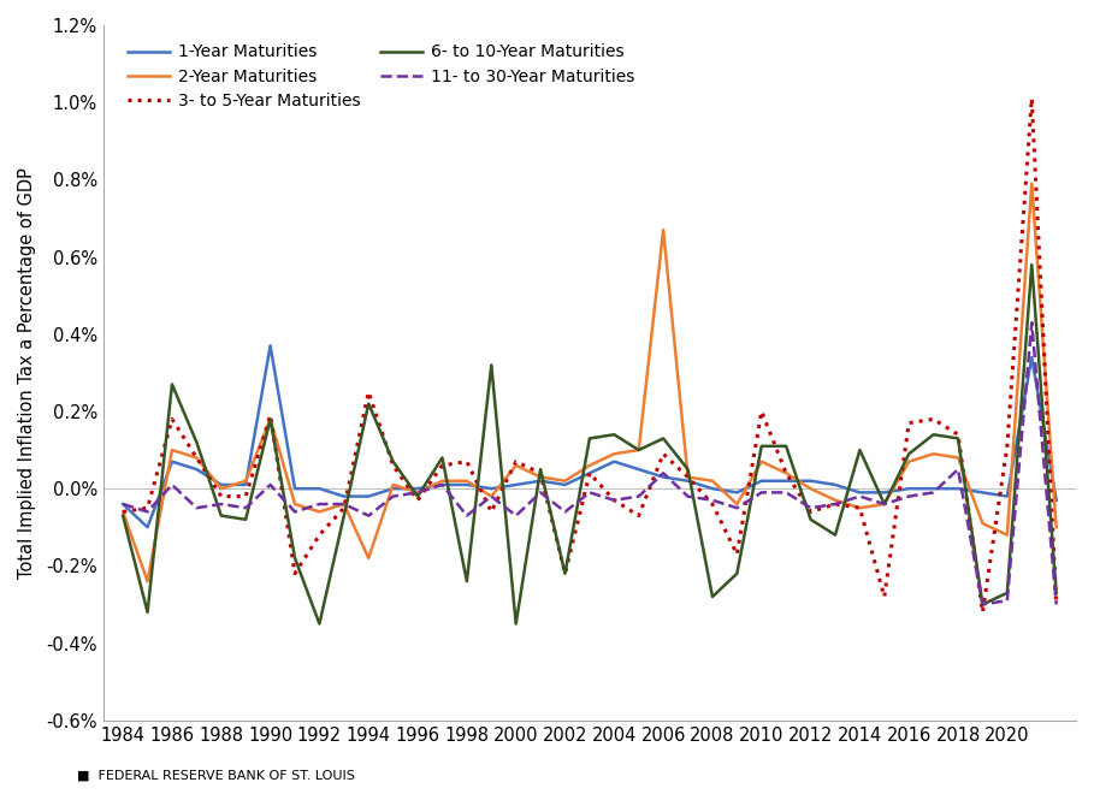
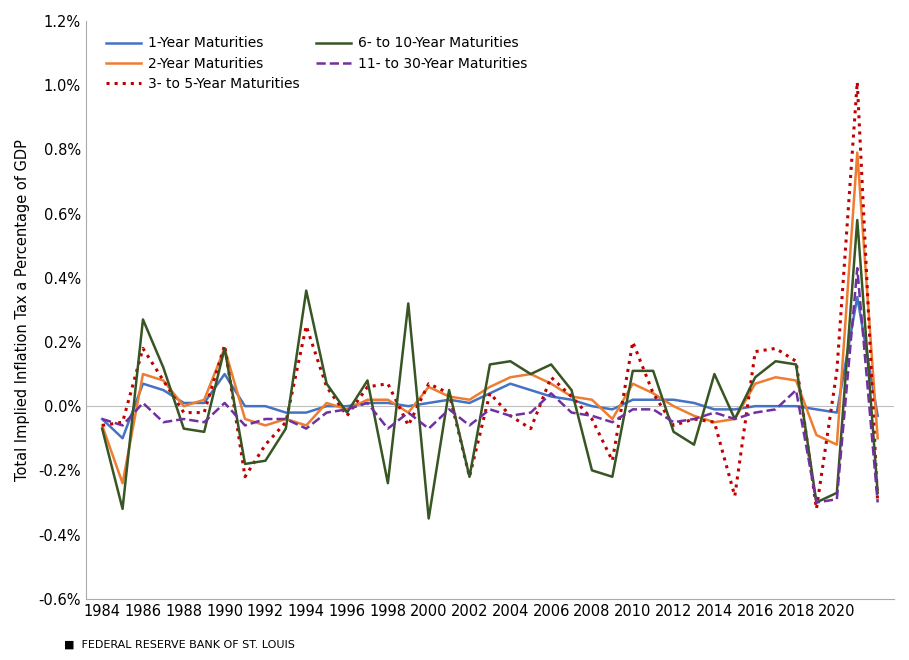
1-Year Maturities/1990: 0.37% -> 0.10%
6- to 10-Year Maturities/1992: -0.35% -> -0.17%
2-Year Maturities/1994: -0.18% -> -0.06%
6- to 10-Year Maturities/1994: 0.22% -> 0.36%
2-Year Maturities/2006: 0.67% -> 0.07%
6- to 10-Year Maturities/2008: -0.28% -> -0.20%
